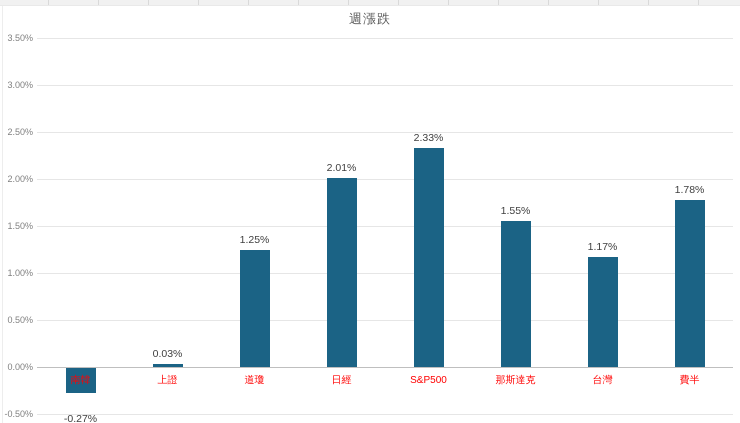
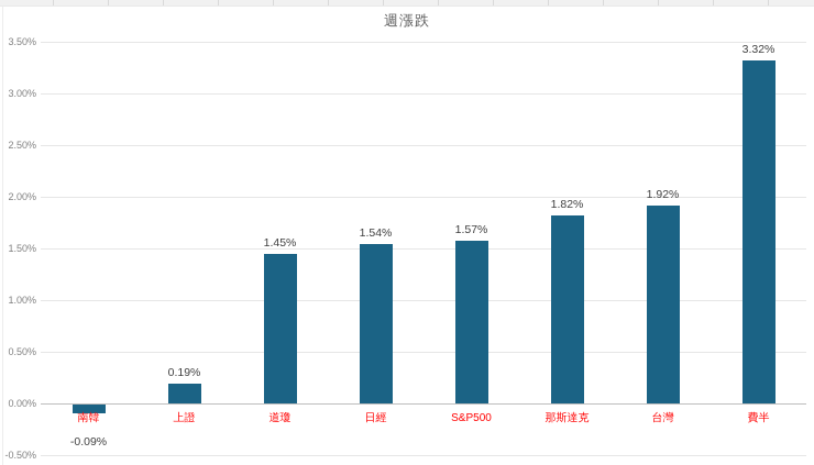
南韓: -0.27% -> -0.09%
上證: 0.03% -> 0.19%
道瓊: 1.25% -> 1.45%
日經: 2.01% -> 1.54%
S&P500: 2.33% -> 1.57%
那斯達克: 1.55% -> 1.82%
台灣: 1.17% -> 1.92%
費半: 1.78% -> 3.32%
